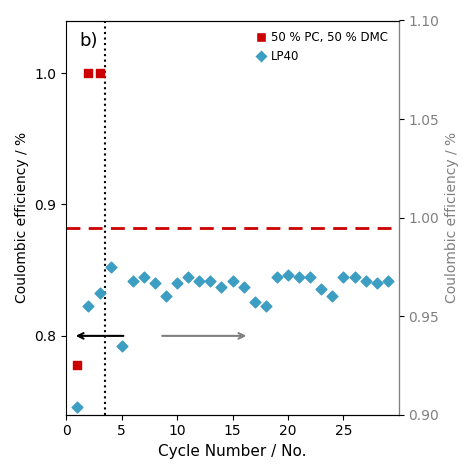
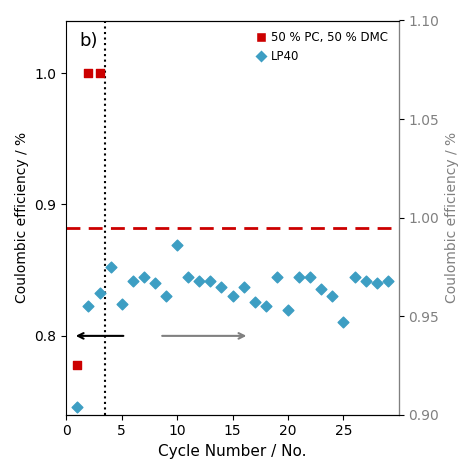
LP40/5: 0.935 -> 0.956
LP40/10: 0.967 -> 0.986
LP40/15: 0.968 -> 0.960
LP40/20: 0.971 -> 0.953
LP40/25: 0.970 -> 0.947
